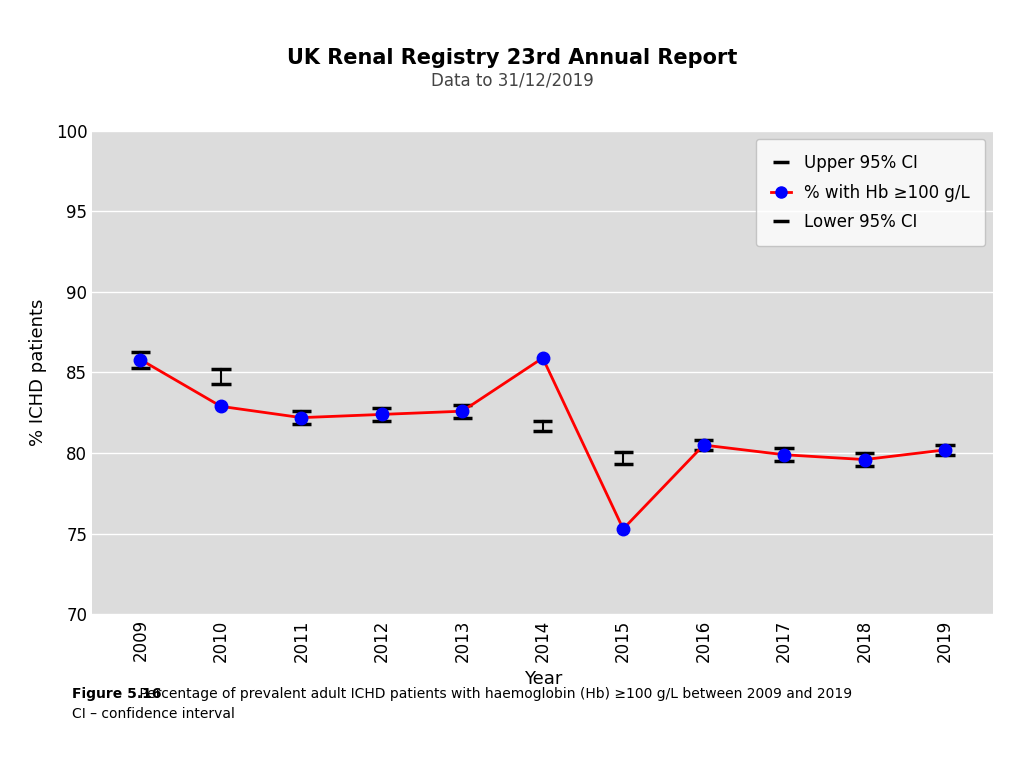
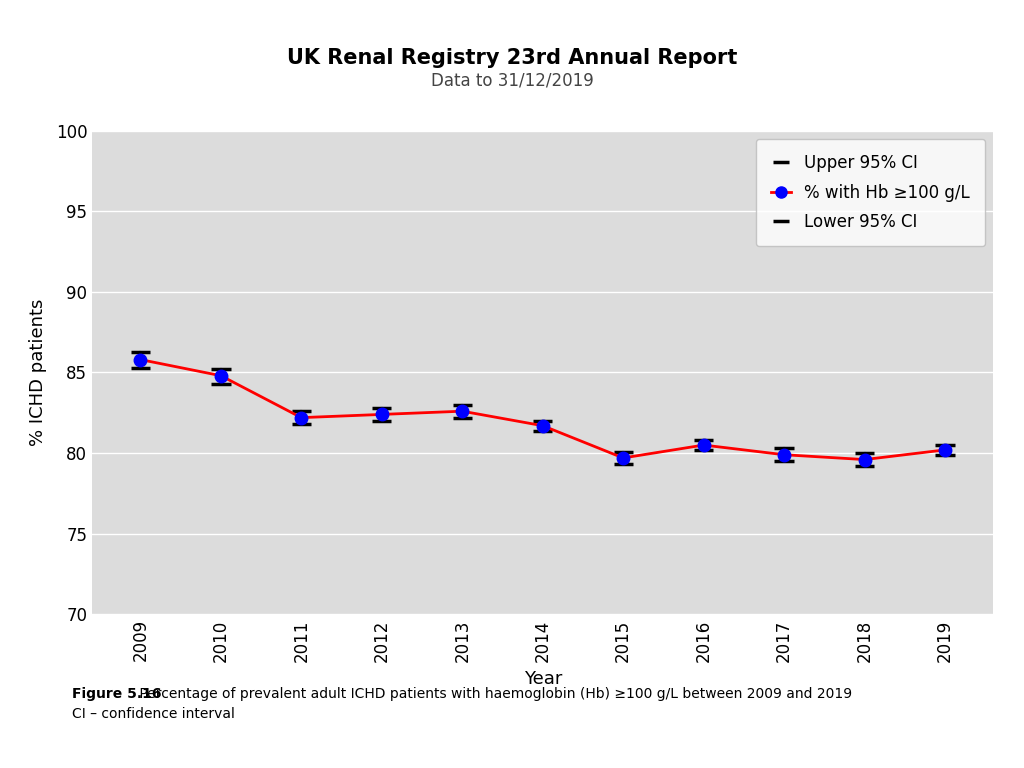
2010: 82.9 -> 84.8
2014: 85.9 -> 81.7
2015: 75.3 -> 79.7
